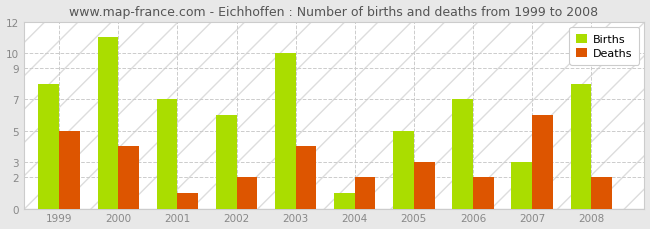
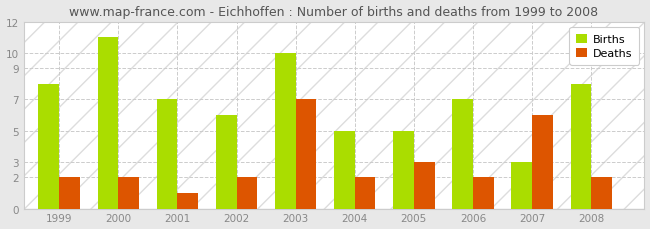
Deaths/1999: 5 -> 2
Deaths/2000: 4 -> 2
Deaths/2003: 4 -> 7
Births/2004: 1 -> 5
